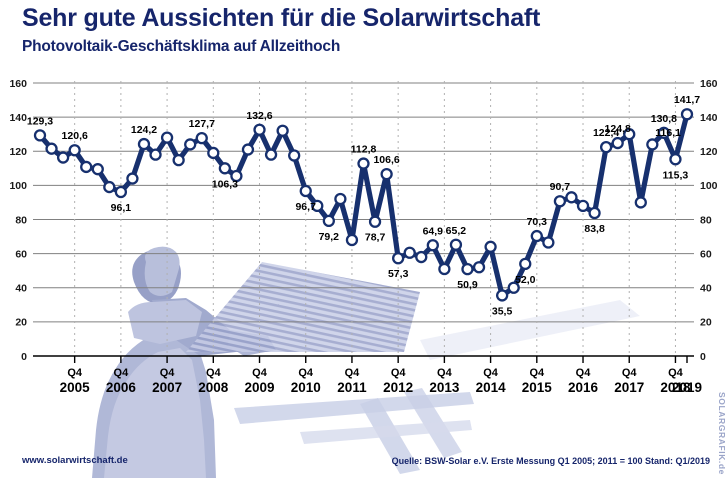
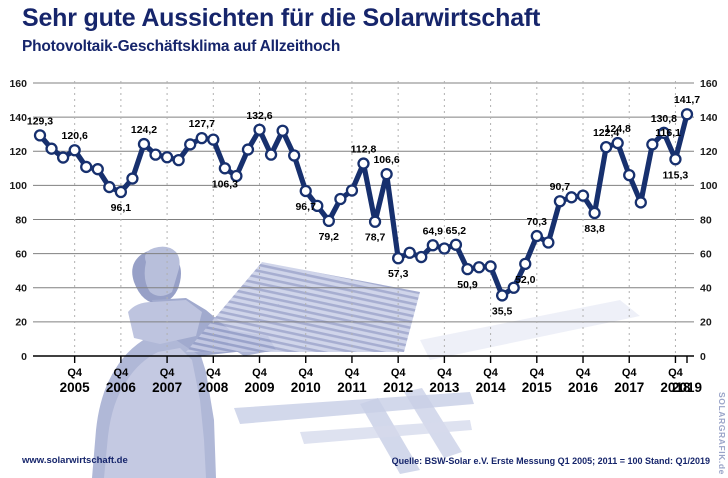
Q4 2007: 128 -> 116
Q4 2008: 119 -> 127
Q4 2011: 68 -> 97
Q4 2013: 51 -> 63
Q4 2014: 64 -> 52
Q4 2016: 88 -> 94
Q4 2017: 130 -> 106
